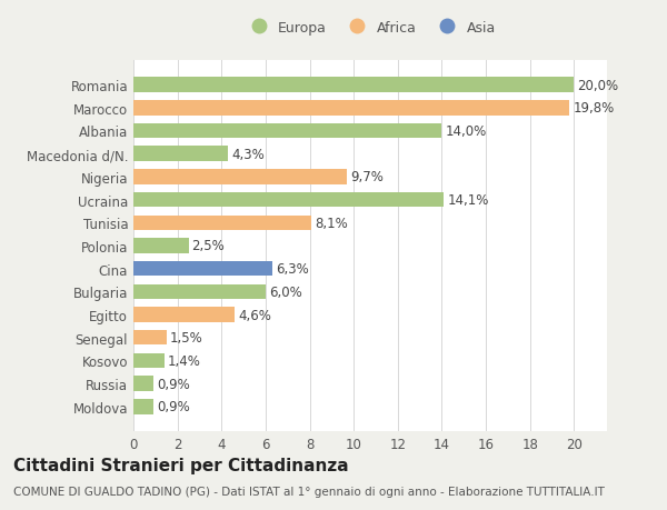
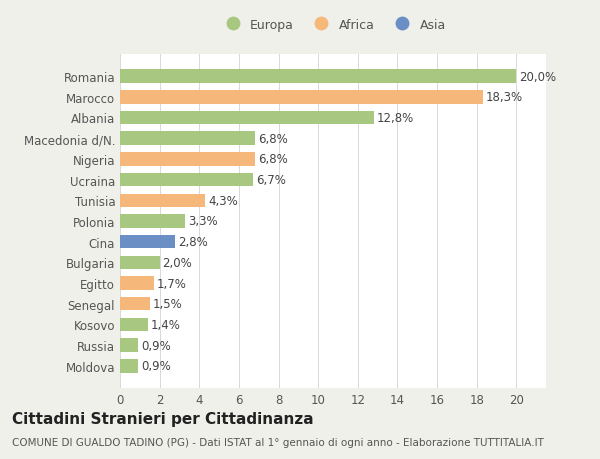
Marocco: 19,8% -> 18,3%
Albania: 14,0% -> 12,8%
Macedonia d/N.: 4,3% -> 6,8%
Nigeria: 9,7% -> 6,8%
Ucraina: 14,1% -> 6,7%
Tunisia: 8,1% -> 4,3%
Polonia: 2,5% -> 3,3%
Cina: 6,3% -> 2,8%
Bulgaria: 6,0% -> 2,0%
Egitto: 4,6% -> 1,7%
